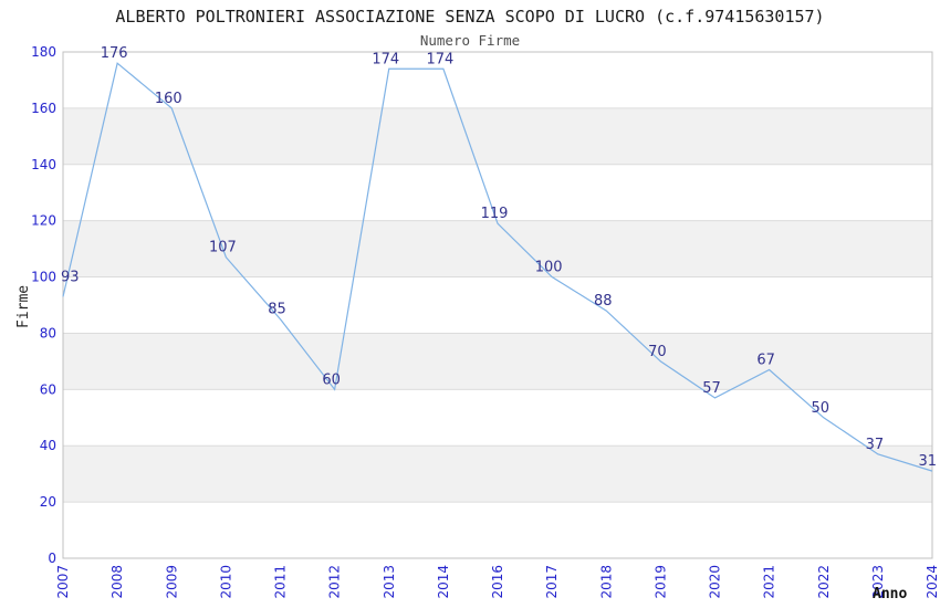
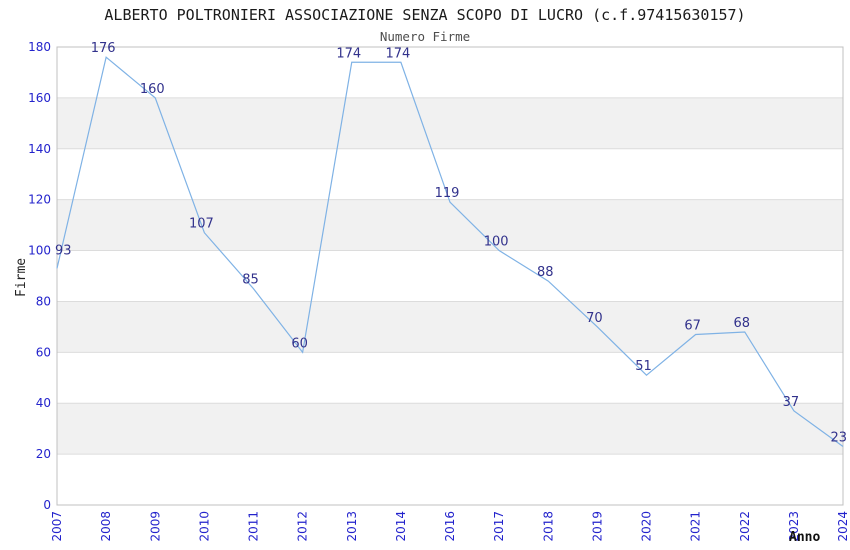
2020: 57 -> 51
2022: 50 -> 68
2024: 31 -> 23
